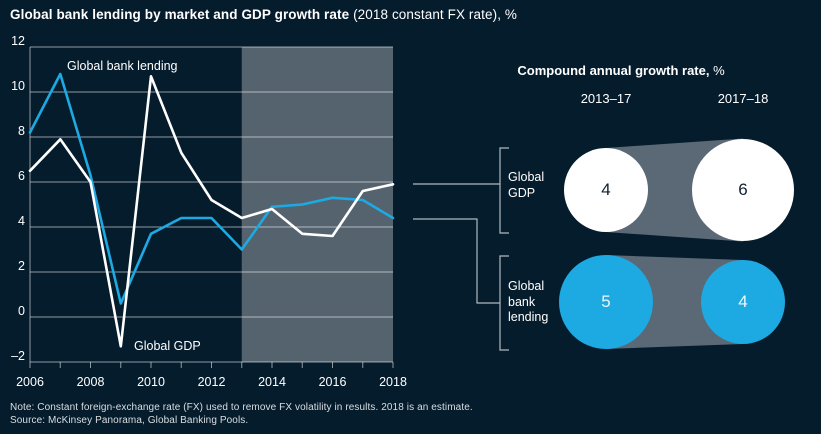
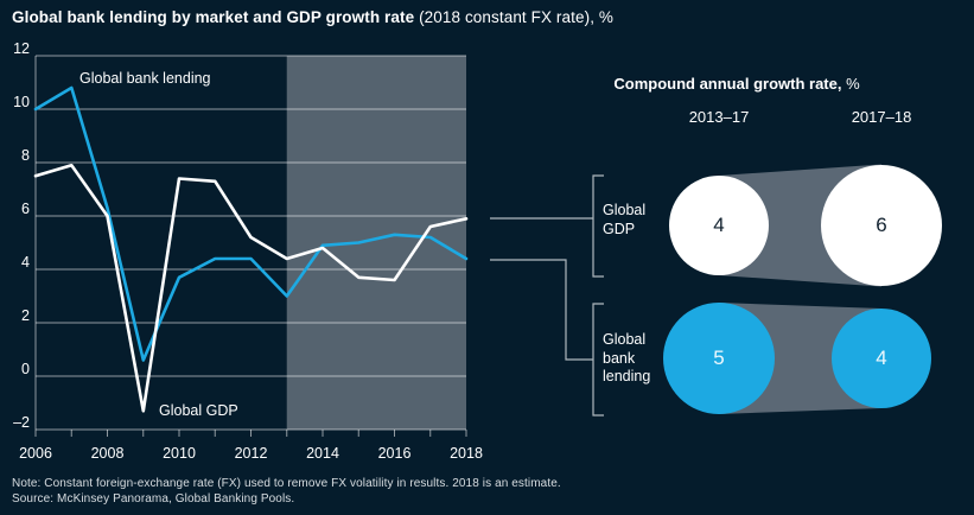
Global bank lending/2006: 8.2 -> 10.0
Global GDP/2006: 6.5 -> 7.5
Global GDP/2010: 10.7 -> 7.4
